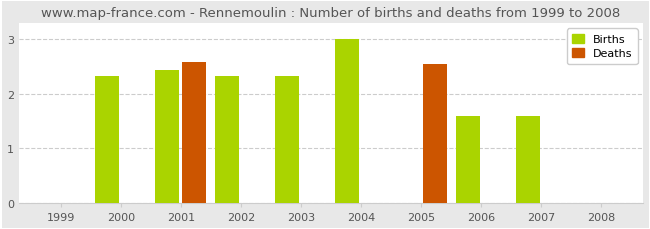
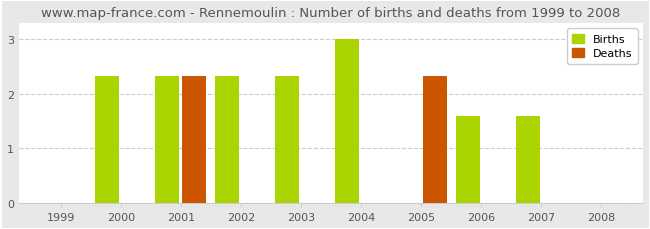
Births/2001: 2.44 -> 2.33
Deaths/2001: 2.58 -> 2.33
Deaths/2005: 2.54 -> 2.33
